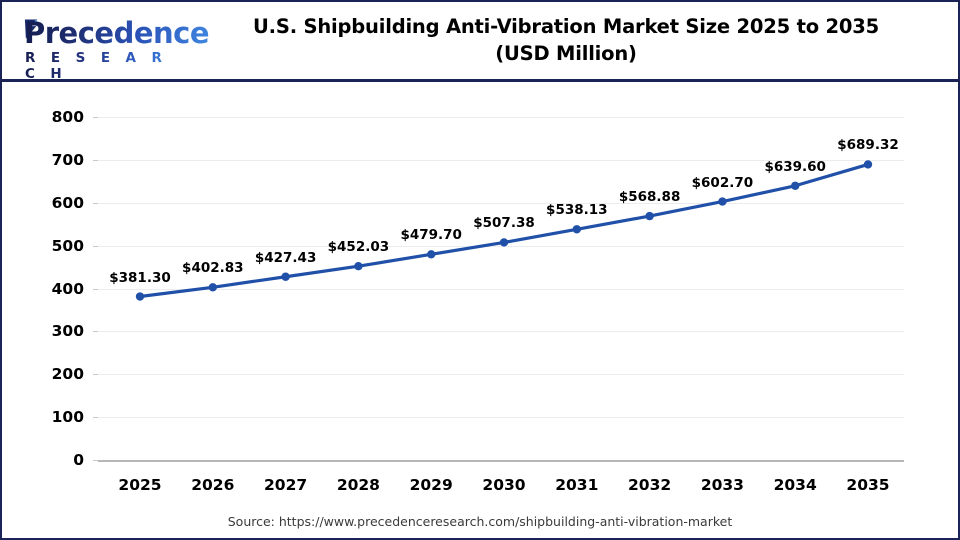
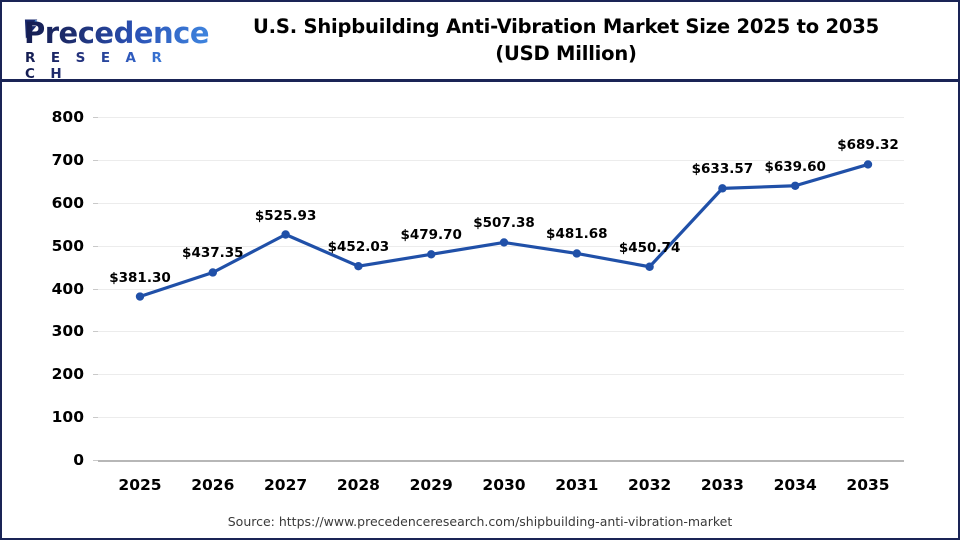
2026: $402.83 -> $437.35
2027: $427.43 -> $525.93
2031: $538.13 -> $481.68
2032: $568.88 -> $450.74
2033: $602.70 -> $633.57
